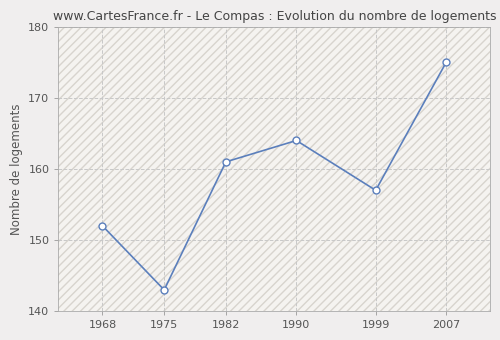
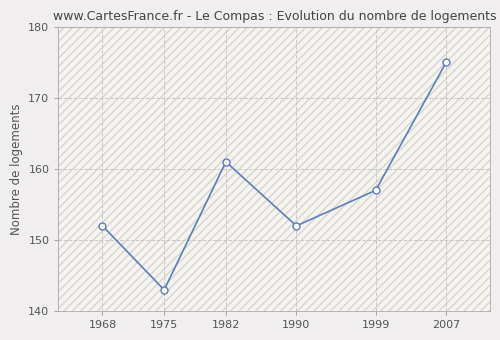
1990: 164 -> 152
